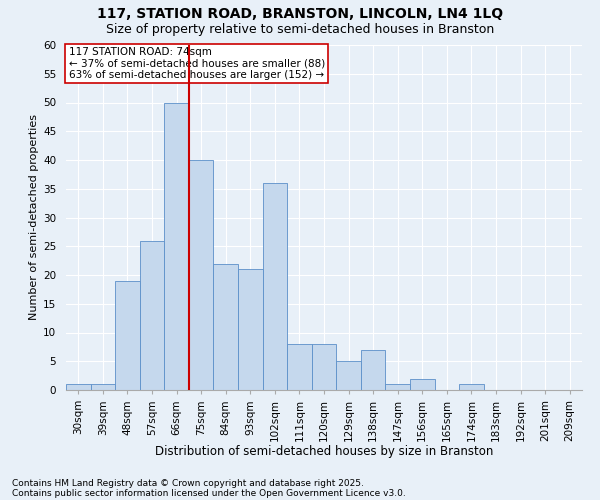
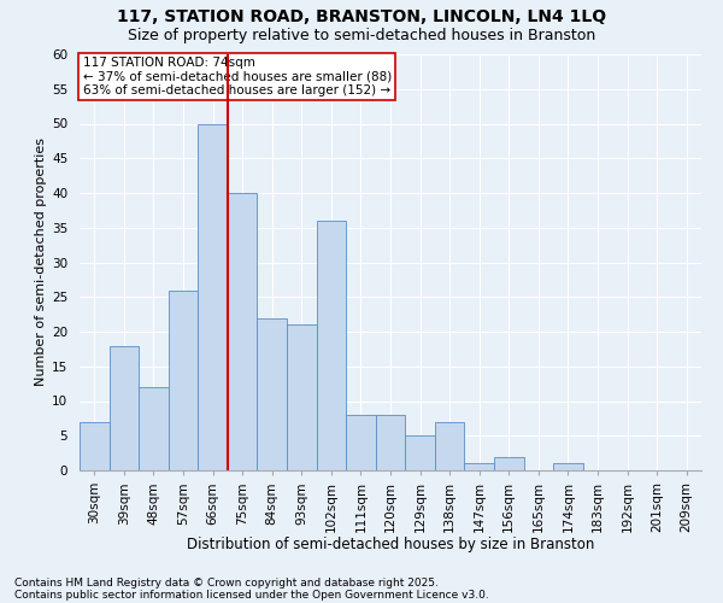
30sqm: 1 -> 7
39sqm: 1 -> 18
48sqm: 19 -> 12
